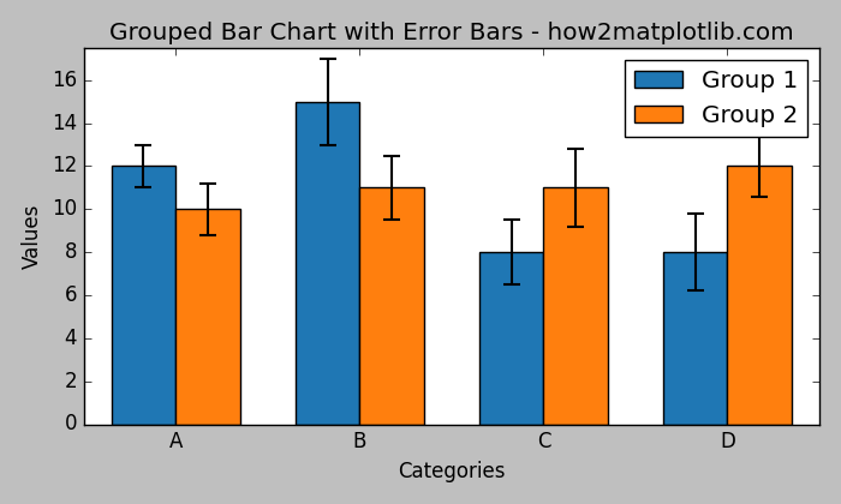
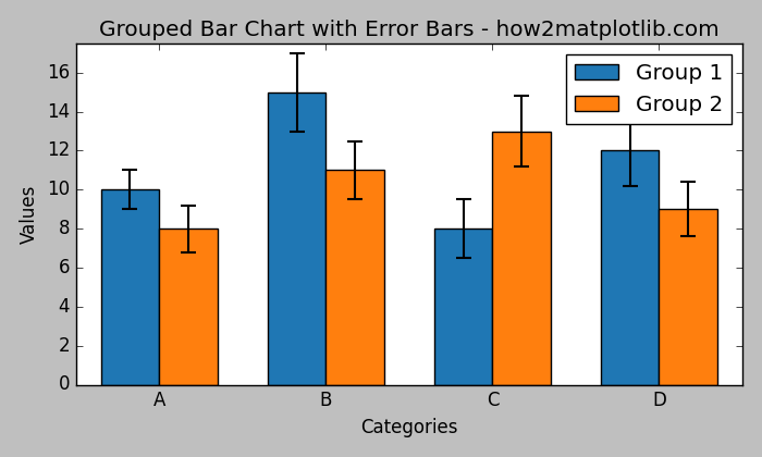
Group 1/A: 12 -> 10
Group 2/A: 10 -> 8
Group 2/C: 11 -> 13
Group 1/D: 8 -> 12
Group 2/D: 12 -> 9
